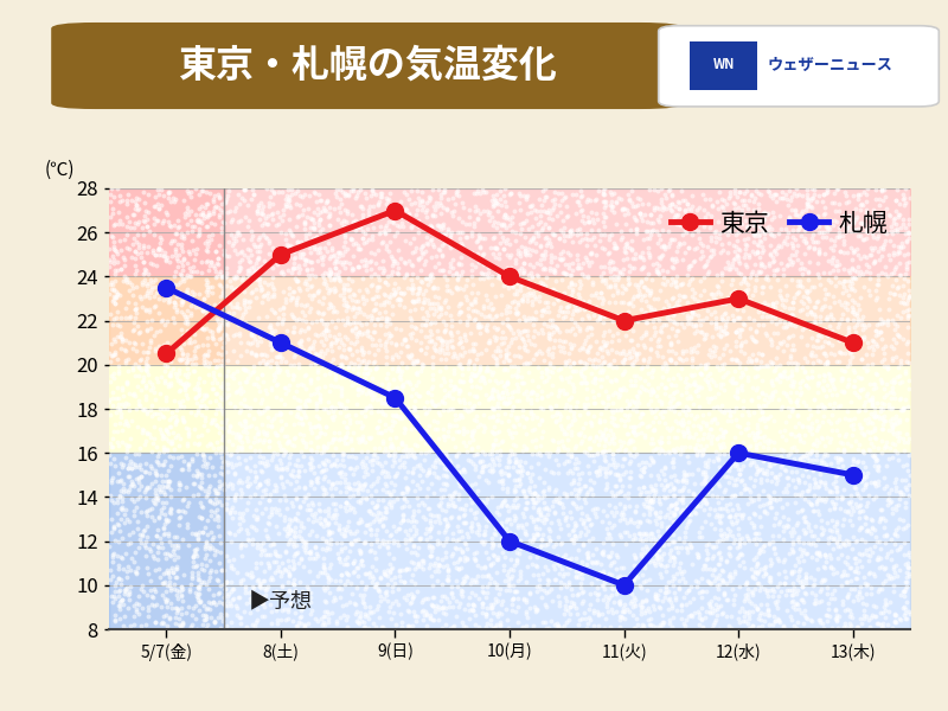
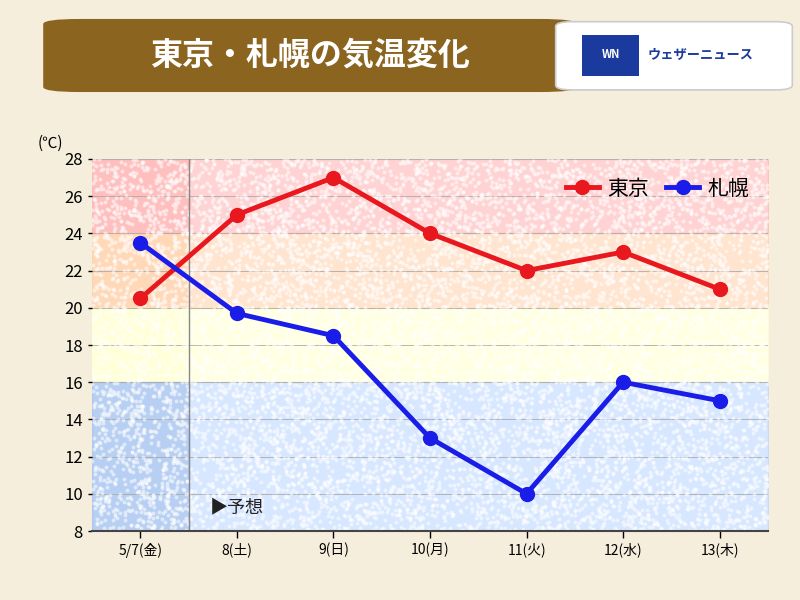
札幌/8(土): 21.0 -> 19.7
札幌/10(月): 12.0 -> 13.0
